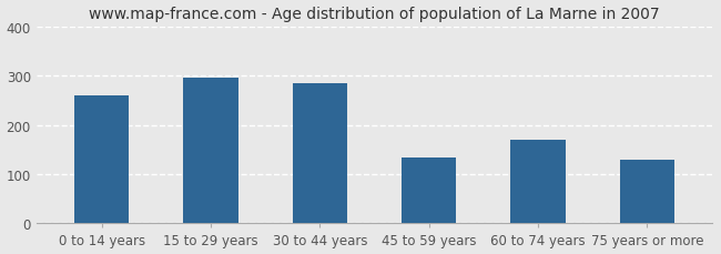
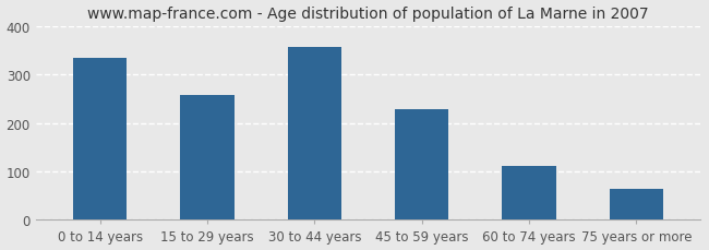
0 to 14 years: 260 -> 335
15 to 29 years: 295 -> 258
30 to 44 years: 285 -> 358
45 to 59 years: 135 -> 229
60 to 74 years: 170 -> 111
75 years or more: 130 -> 64
